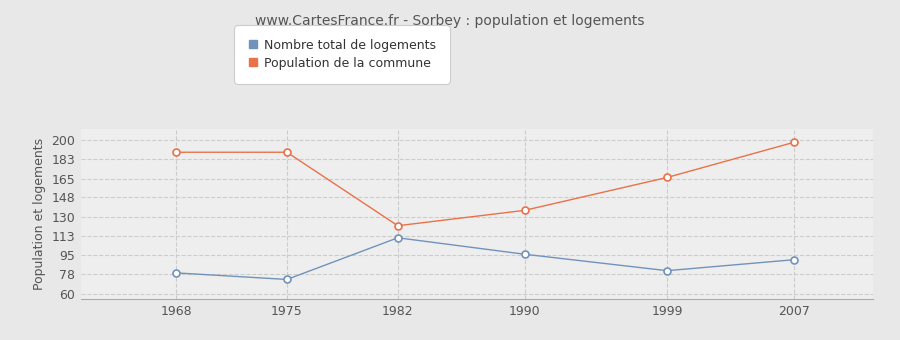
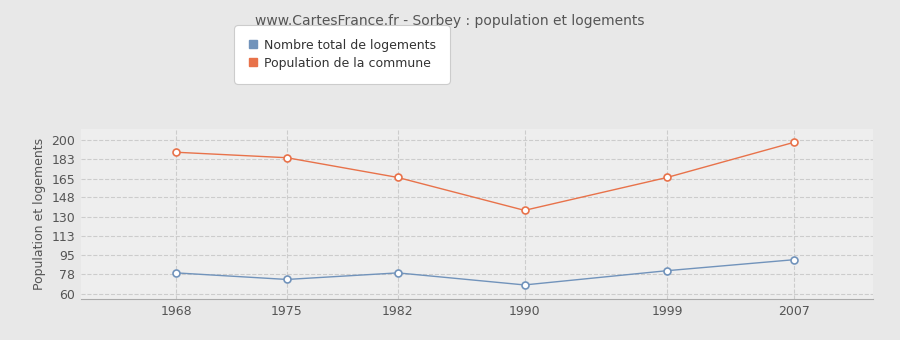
Population de la commune/1975: 189 -> 184
Nombre total de logements/1982: 111 -> 79
Population de la commune/1982: 122 -> 166
Nombre total de logements/1990: 96 -> 68
